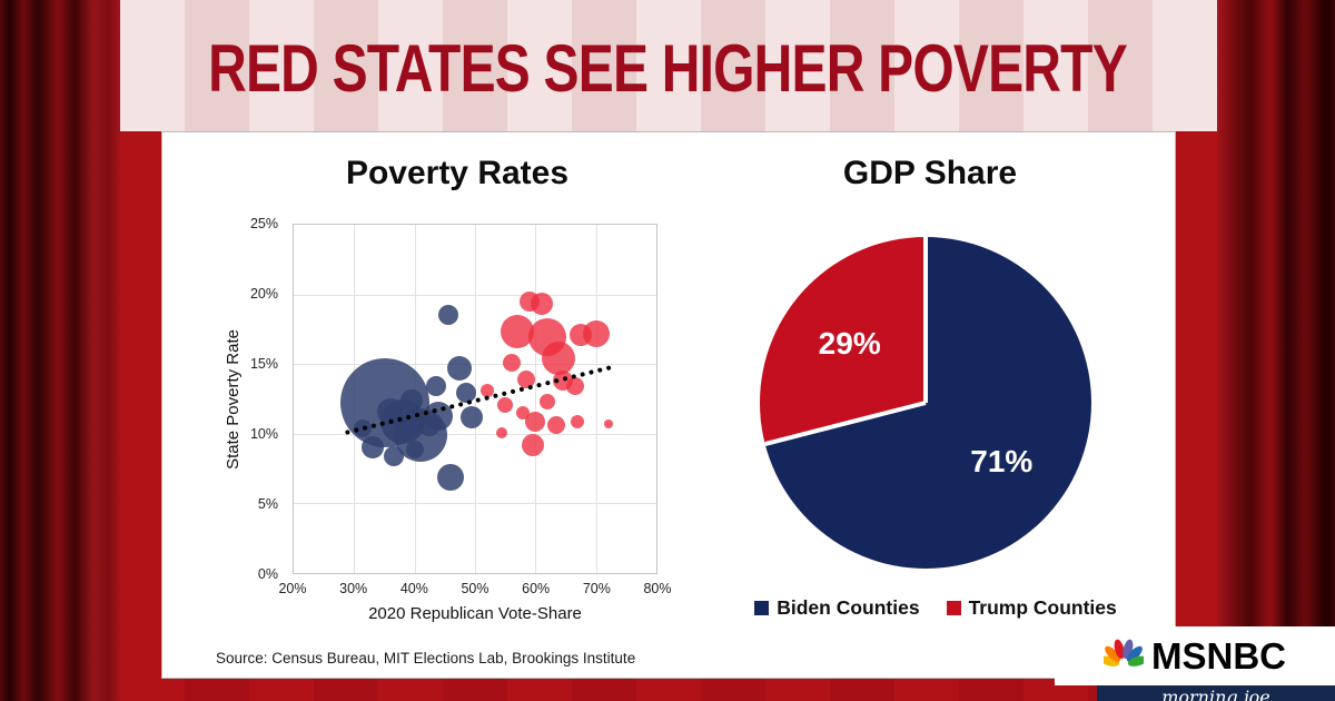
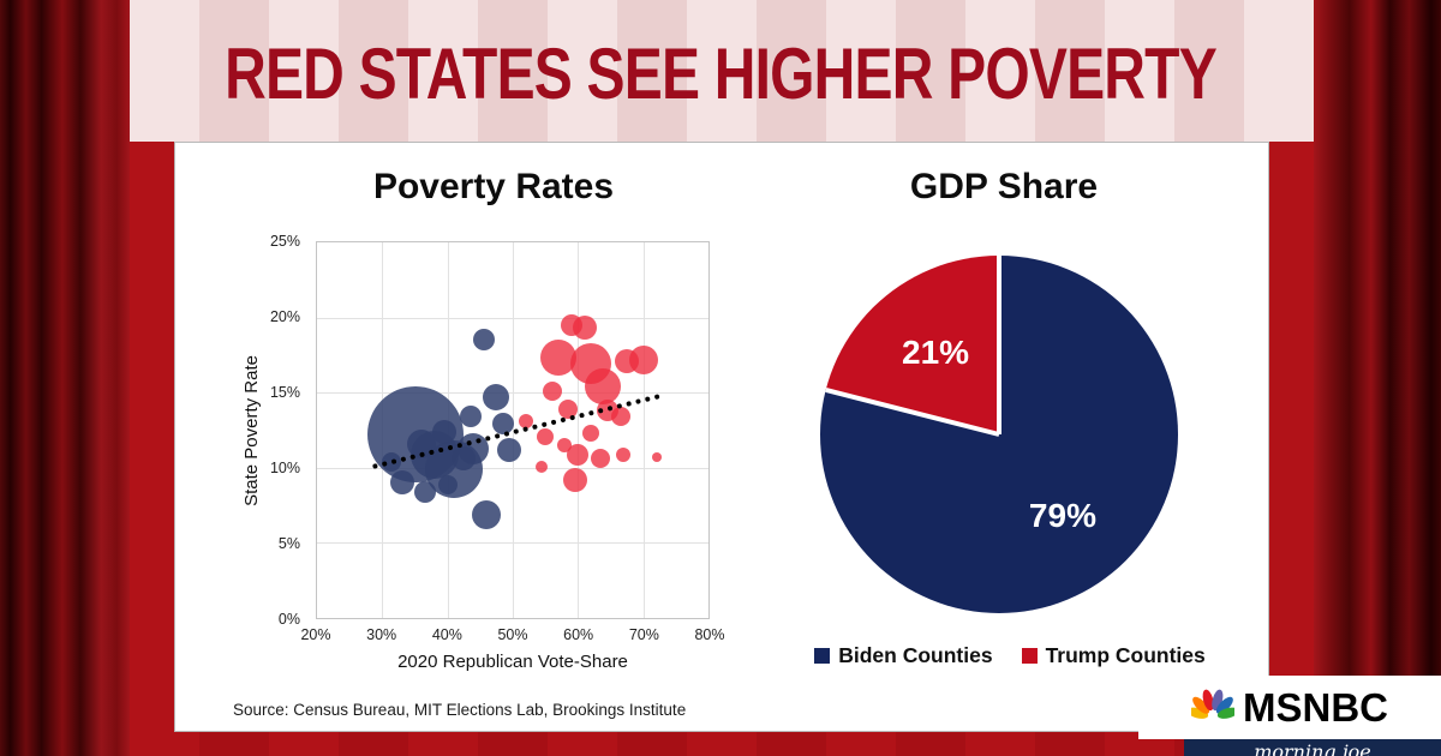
GDP Share/Biden Counties: 71% -> 79%
GDP Share/Trump Counties: 29% -> 21%
